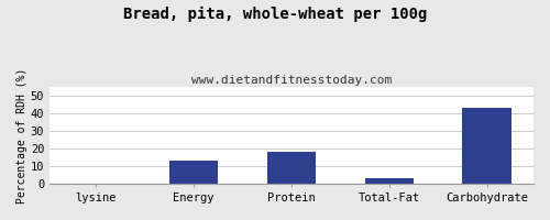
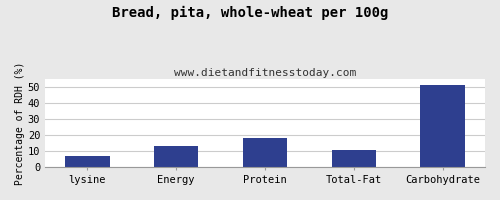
lysine: 0 -> 7
Total-Fat: 3 -> 11
Carbohydrate: 43 -> 51
